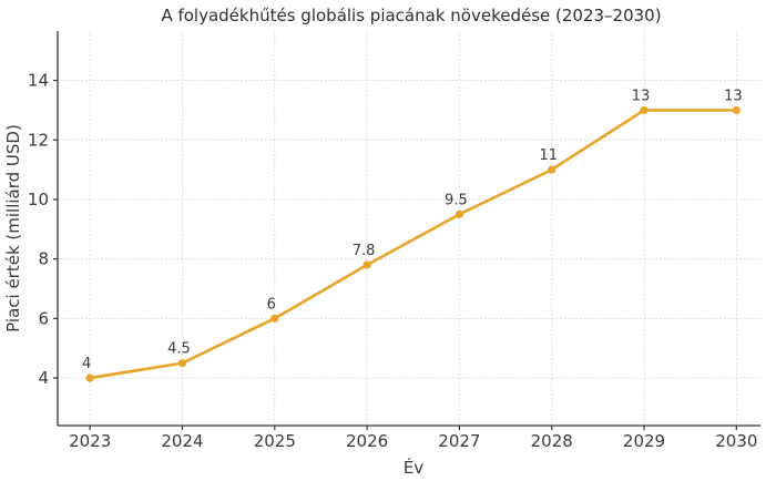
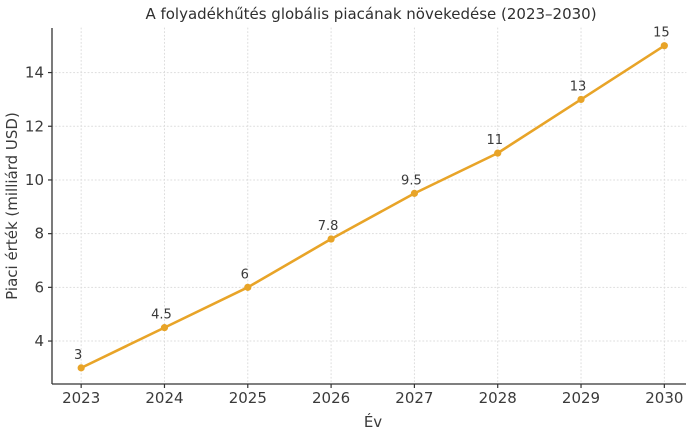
2023: 4 -> 3
2030: 13 -> 15
